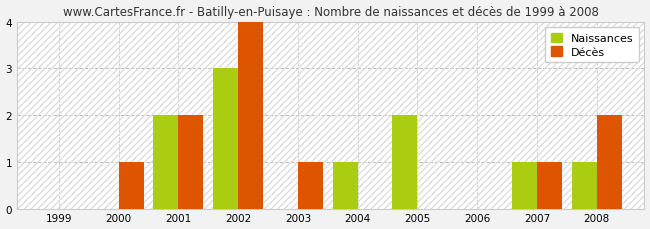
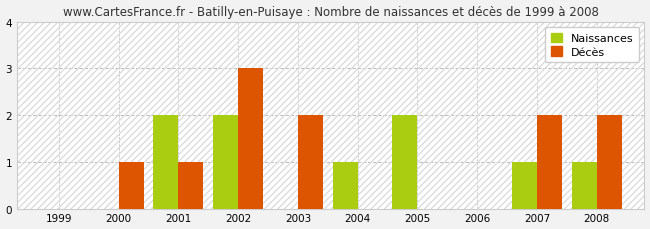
Décès/2001: 2 -> 1
Naissances/2002: 3 -> 2
Décès/2002: 4 -> 3
Décès/2003: 1 -> 2
Décès/2007: 1 -> 2
